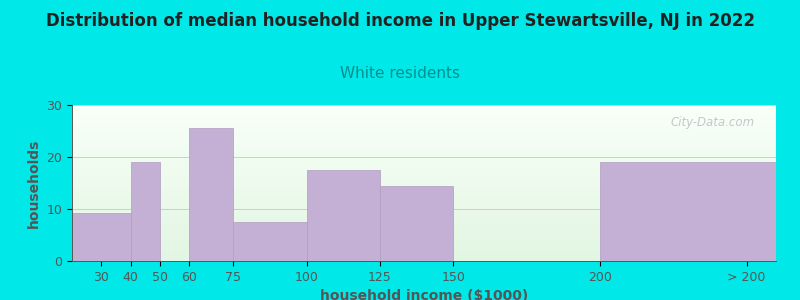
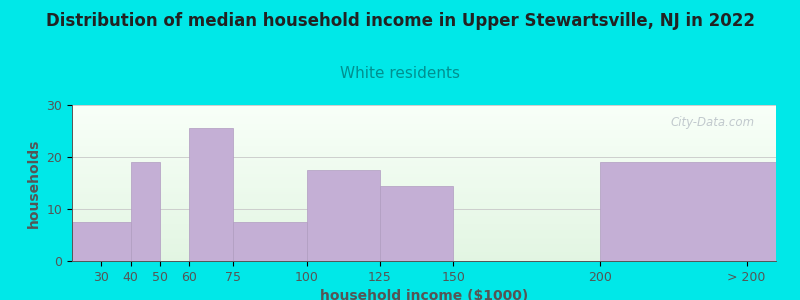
30: 9.2 -> 7.5
